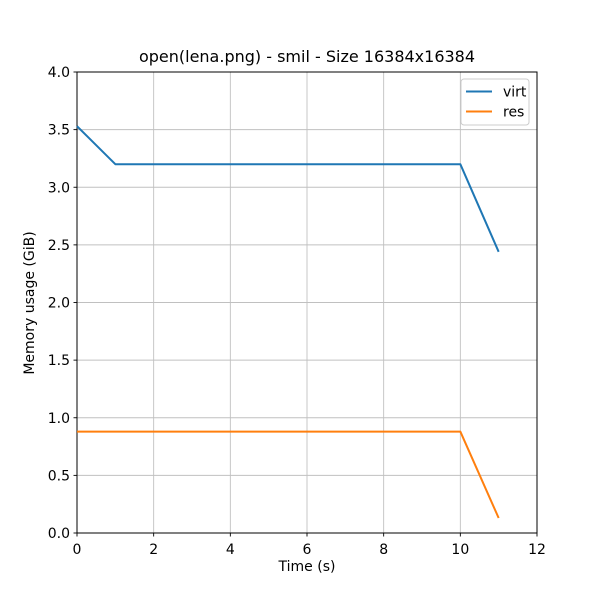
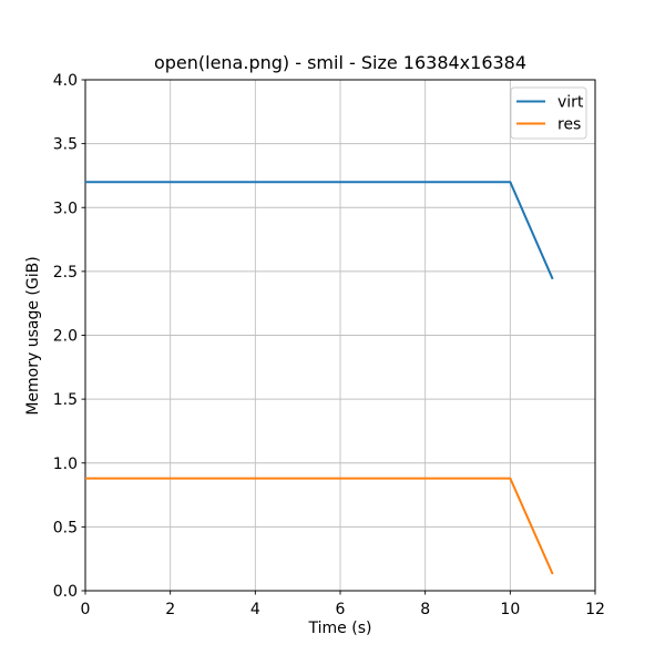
virt/0: 3.53 -> 3.20
